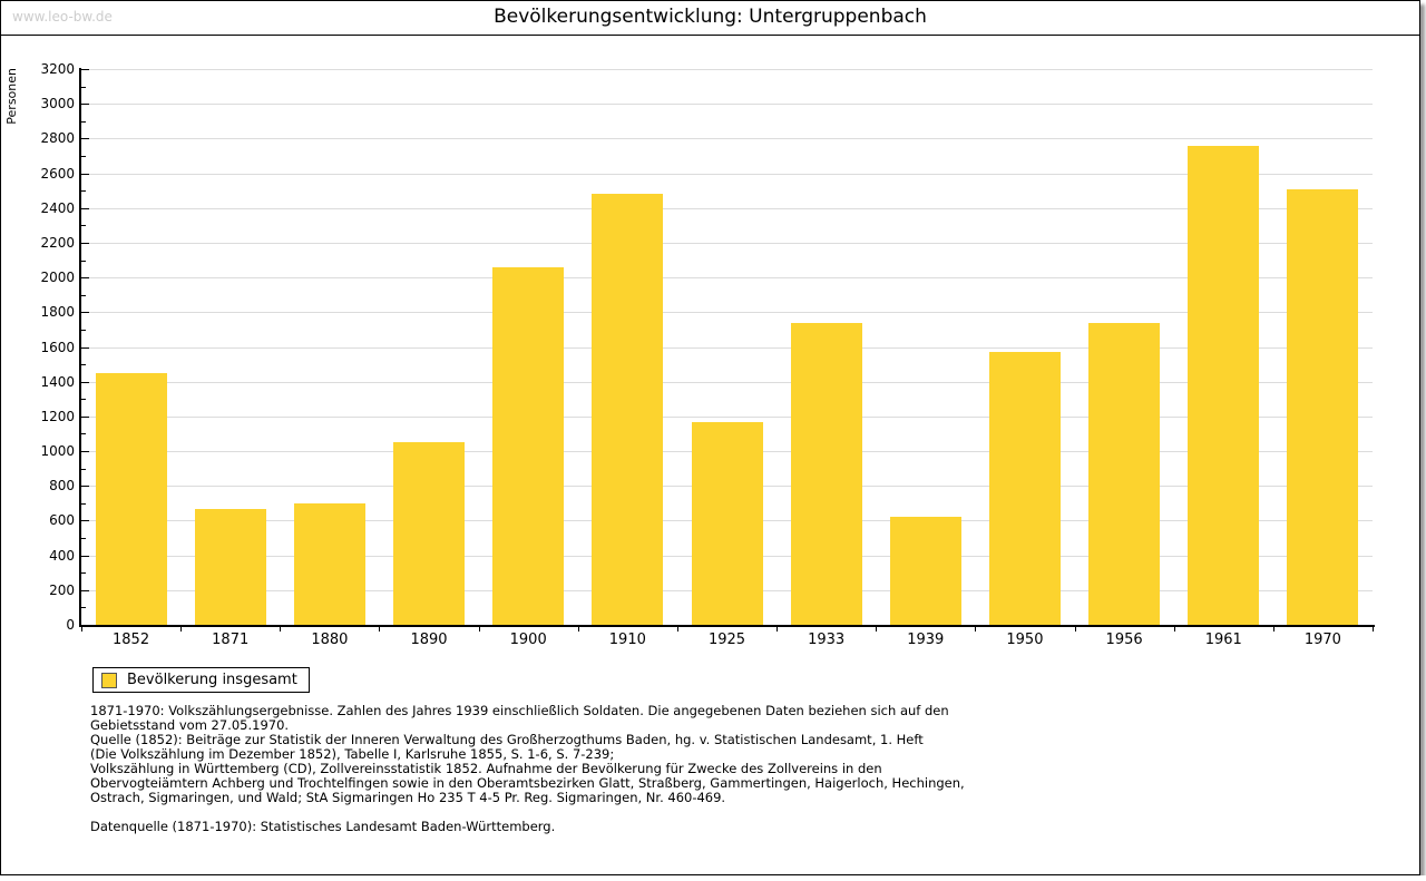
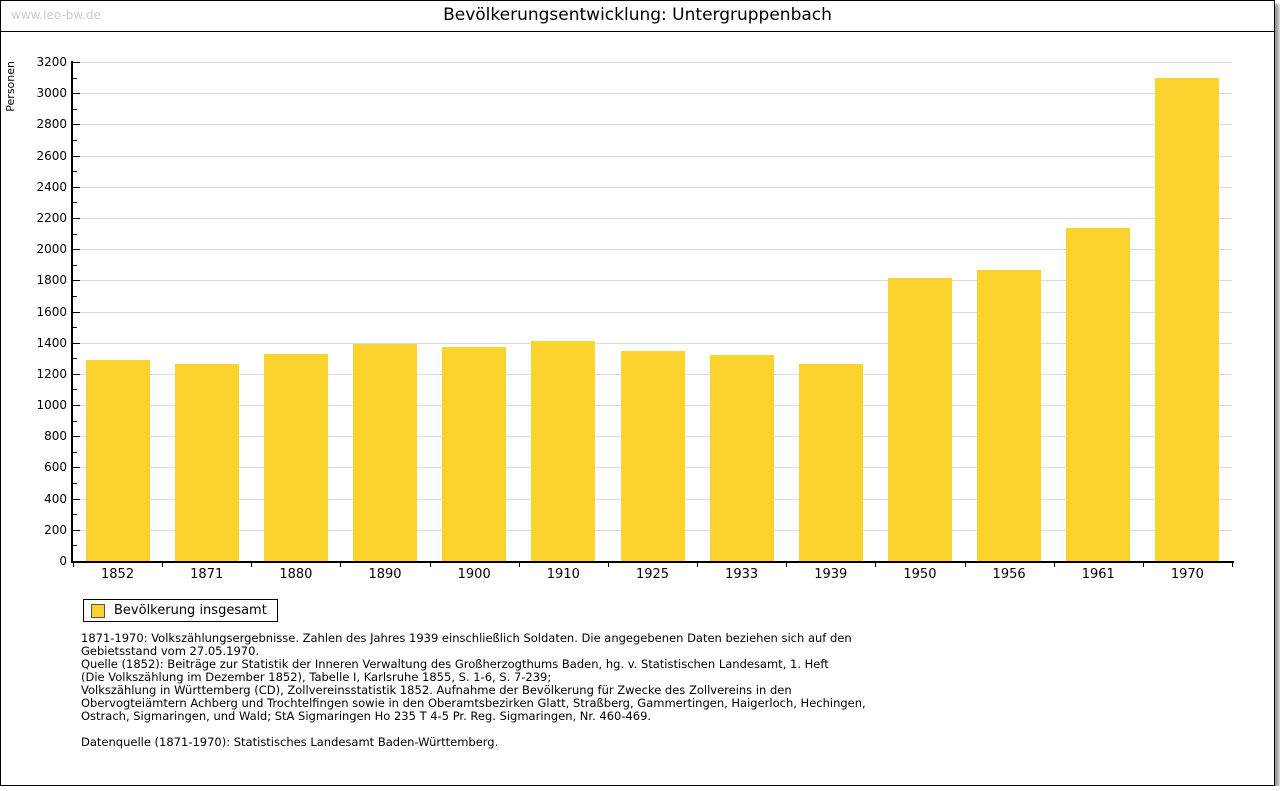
1852: 1450 -> 1290
1871: 670 -> 1260
1880: 700 -> 1330
1890: 1050 -> 1390
1900: 2060 -> 1370
1910: 2480 -> 1410
1925: 1170 -> 1350
1933: 1740 -> 1320
1939: 620 -> 1260
1950: 1570 -> 1820
1956: 1740 -> 1870
1961: 2760 -> 2140
1970: 2510 -> 3100
